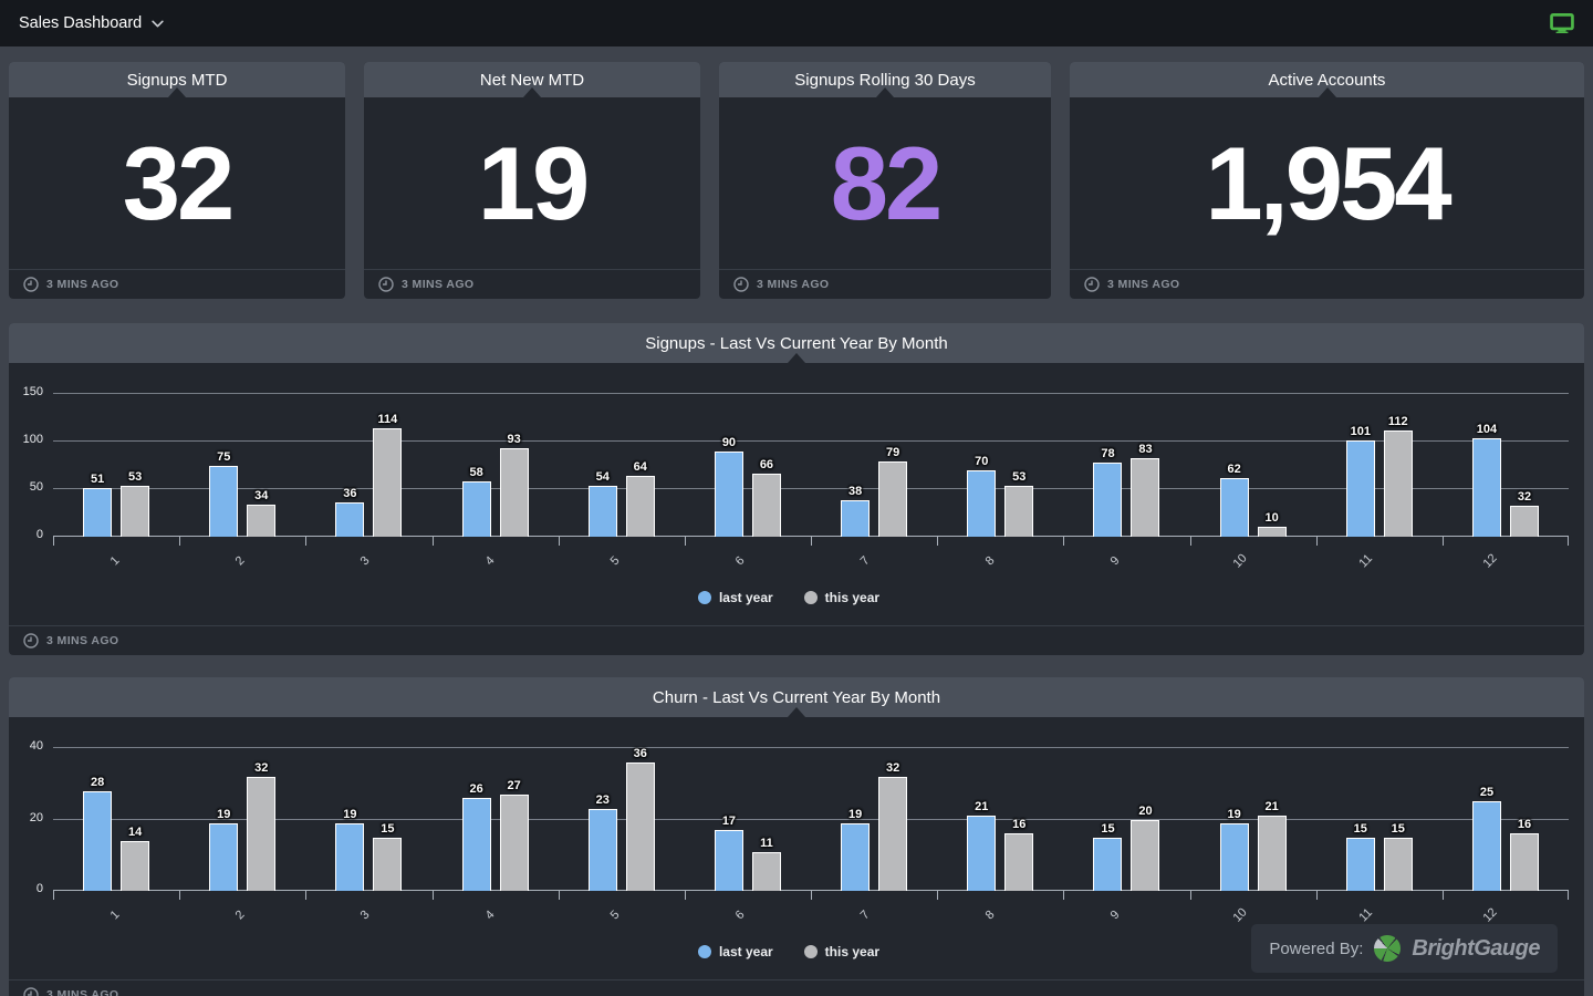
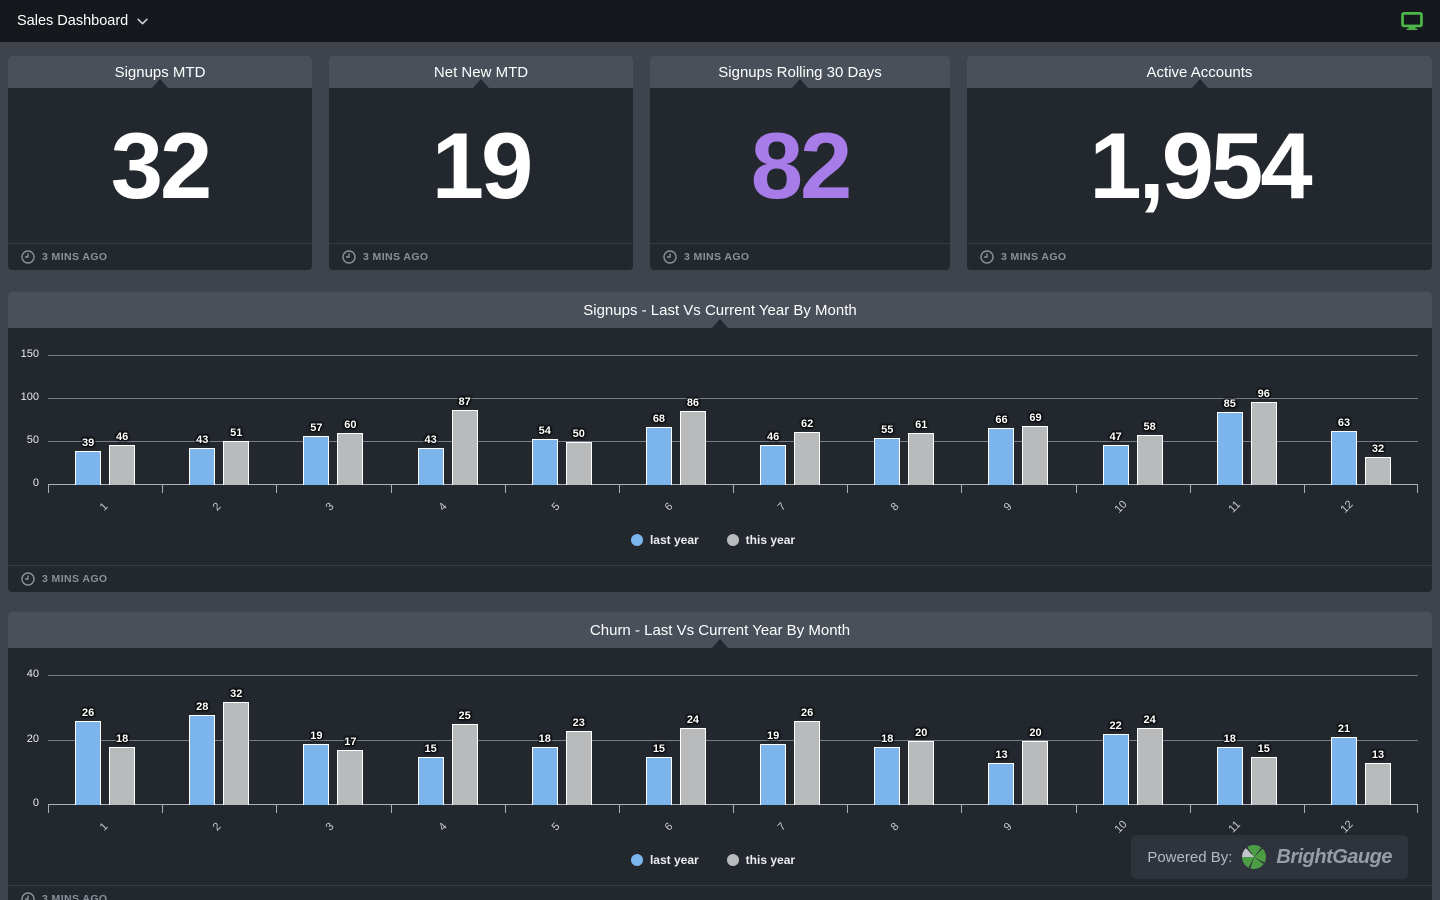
Signups - Last Vs Current Year By Month/last year/1: 51 -> 39
Signups - Last Vs Current Year By Month/this year/1: 53 -> 46
Signups - Last Vs Current Year By Month/last year/2: 75 -> 43
Signups - Last Vs Current Year By Month/this year/2: 34 -> 51
Signups - Last Vs Current Year By Month/last year/3: 36 -> 57
Signups - Last Vs Current Year By Month/this year/3: 114 -> 60
Signups - Last Vs Current Year By Month/last year/4: 58 -> 43
Signups - Last Vs Current Year By Month/this year/4: 93 -> 87
Signups - Last Vs Current Year By Month/this year/5: 64 -> 50
Signups - Last Vs Current Year By Month/last year/6: 90 -> 68
Signups - Last Vs Current Year By Month/this year/6: 66 -> 86
Signups - Last Vs Current Year By Month/last year/7: 38 -> 46
Signups - Last Vs Current Year By Month/this year/7: 79 -> 62
Signups - Last Vs Current Year By Month/last year/8: 70 -> 55
Signups - Last Vs Current Year By Month/this year/8: 53 -> 61
Signups - Last Vs Current Year By Month/last year/9: 78 -> 66
Signups - Last Vs Current Year By Month/this year/9: 83 -> 69
Signups - Last Vs Current Year By Month/last year/10: 62 -> 47
Signups - Last Vs Current Year By Month/this year/10: 10 -> 58
Signups - Last Vs Current Year By Month/last year/11: 101 -> 85
Signups - Last Vs Current Year By Month/this year/11: 112 -> 96
Signups - Last Vs Current Year By Month/last year/12: 104 -> 63
Churn - Last Vs Current Year By Month/last year/1: 28 -> 26
Churn - Last Vs Current Year By Month/this year/1: 14 -> 18
Churn - Last Vs Current Year By Month/last year/2: 19 -> 28
Churn - Last Vs Current Year By Month/this year/3: 15 -> 17
Churn - Last Vs Current Year By Month/last year/4: 26 -> 15
Churn - Last Vs Current Year By Month/this year/4: 27 -> 25
Churn - Last Vs Current Year By Month/last year/5: 23 -> 18
Churn - Last Vs Current Year By Month/this year/5: 36 -> 23
Churn - Last Vs Current Year By Month/last year/6: 17 -> 15
Churn - Last Vs Current Year By Month/this year/6: 11 -> 24
Churn - Last Vs Current Year By Month/this year/7: 32 -> 26
Churn - Last Vs Current Year By Month/last year/8: 21 -> 18
Churn - Last Vs Current Year By Month/this year/8: 16 -> 20
Churn - Last Vs Current Year By Month/last year/9: 15 -> 13
Churn - Last Vs Current Year By Month/last year/10: 19 -> 22
Churn - Last Vs Current Year By Month/this year/10: 21 -> 24
Churn - Last Vs Current Year By Month/last year/11: 15 -> 18
Churn - Last Vs Current Year By Month/last year/12: 25 -> 21
Churn - Last Vs Current Year By Month/this year/12: 16 -> 13
